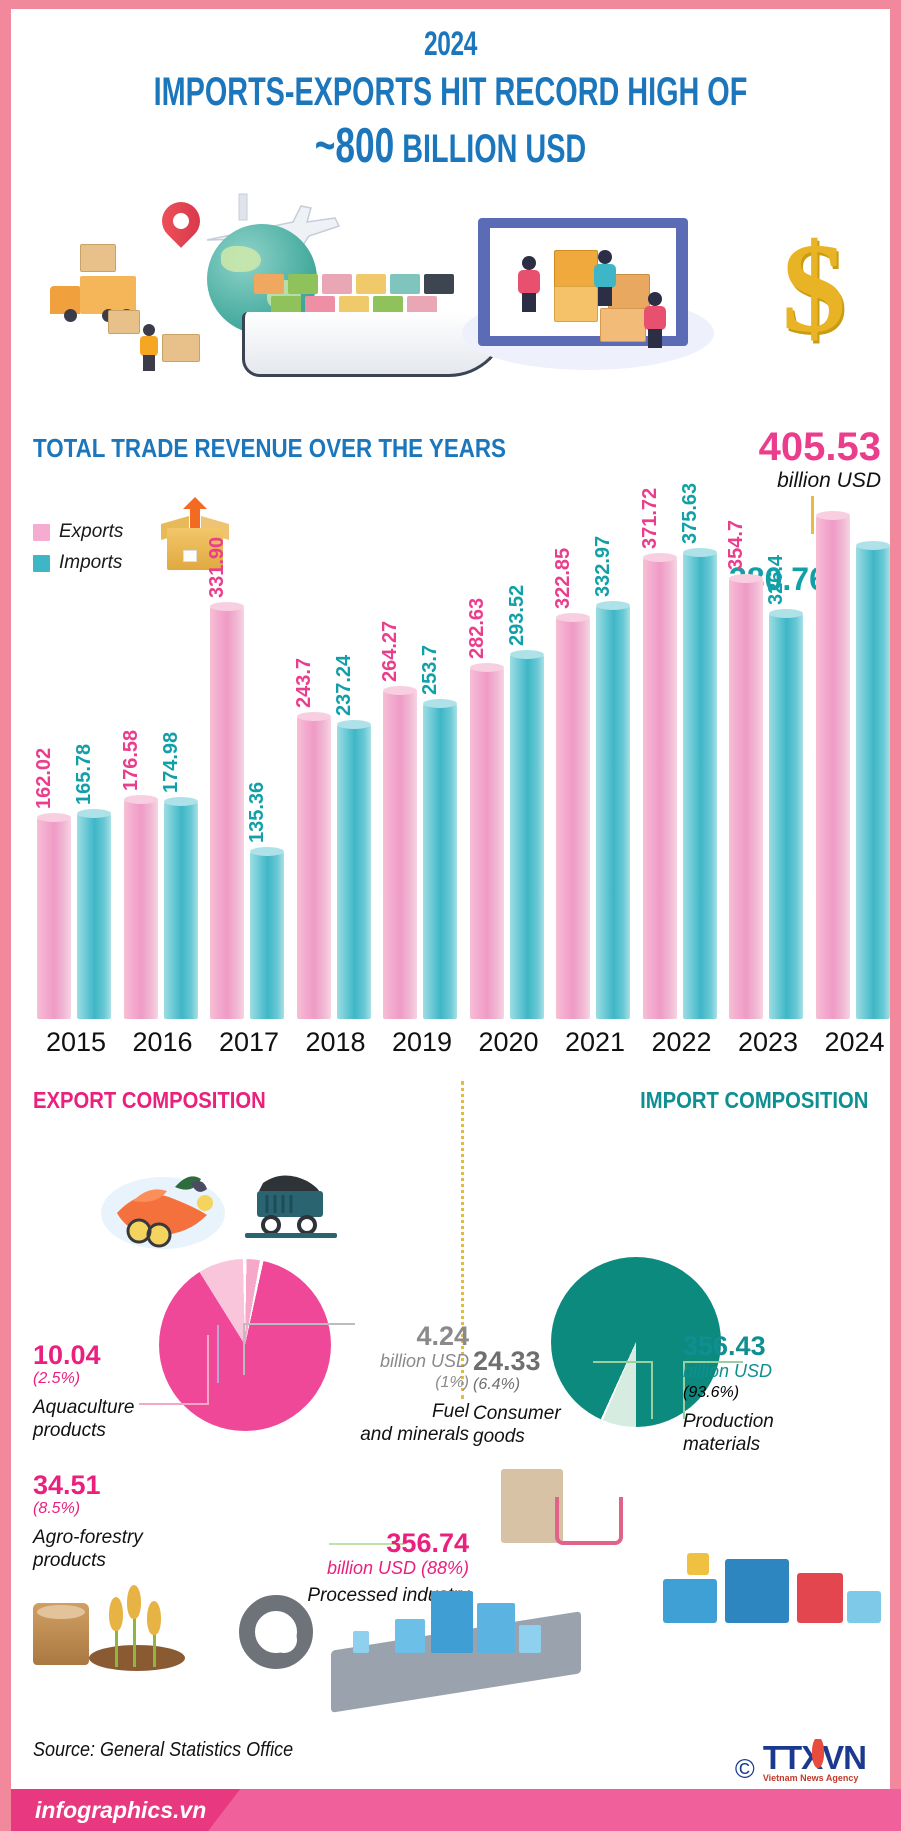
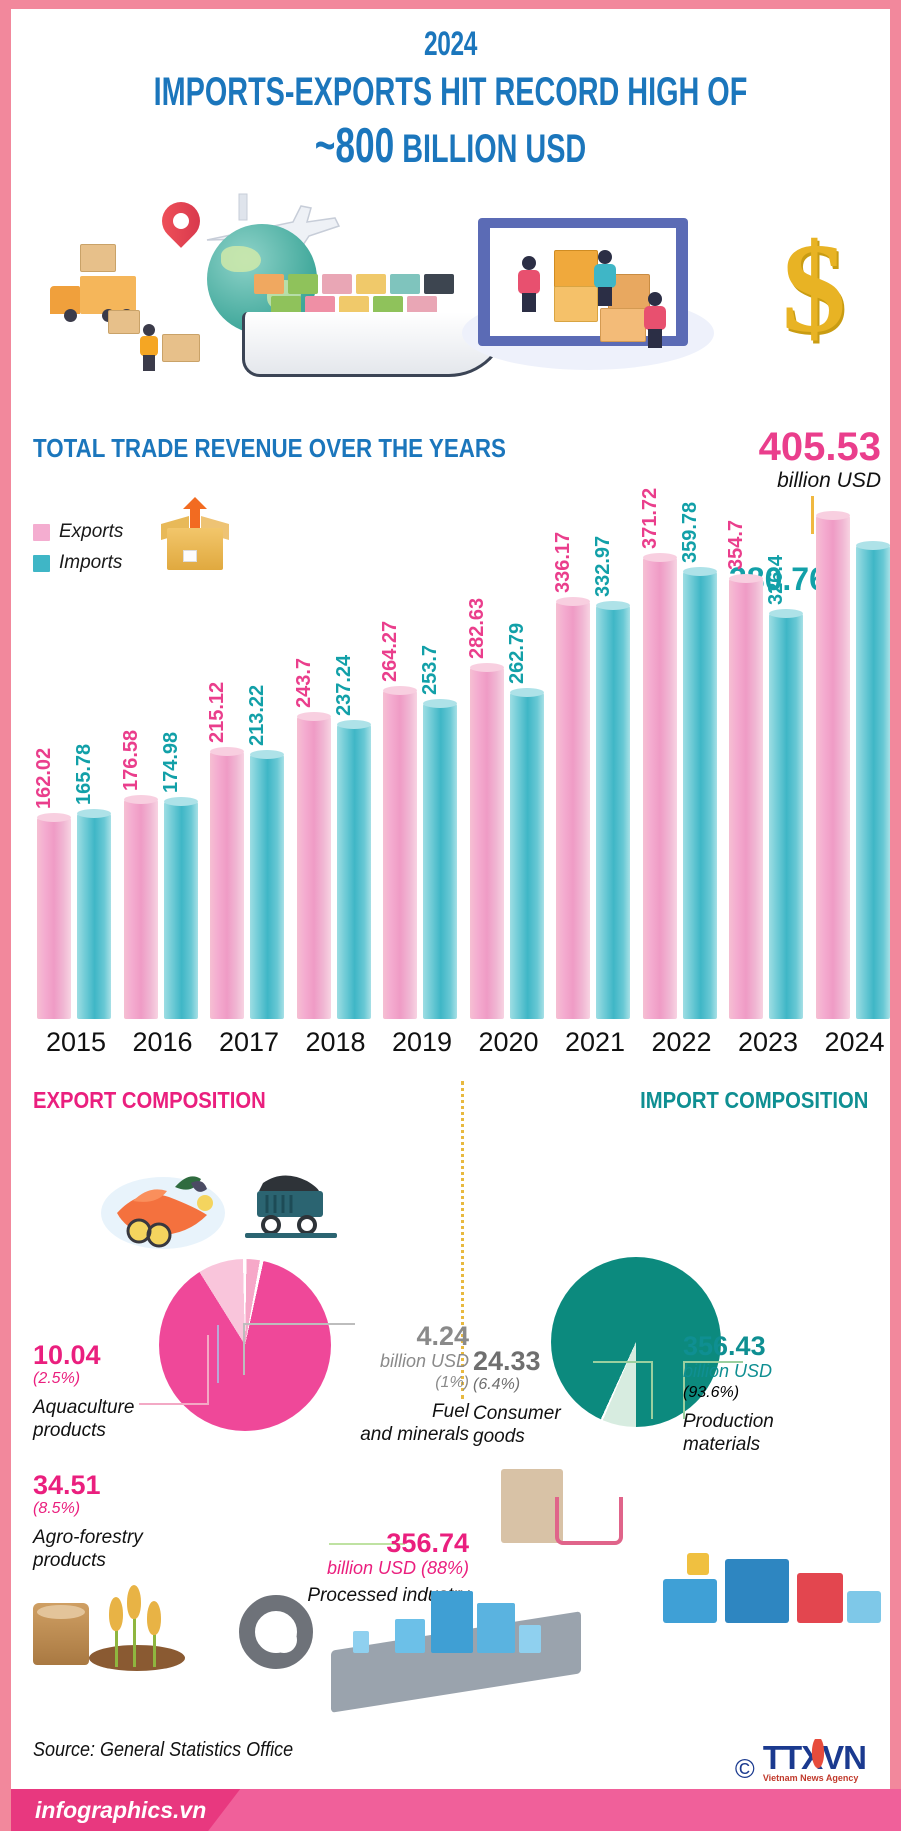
Exports/2017: 331.90 -> 215.12
Imports/2017: 135.36 -> 213.22
Imports/2020: 293.52 -> 262.79
Exports/2021: 322.85 -> 336.17
Imports/2022: 375.63 -> 359.78
